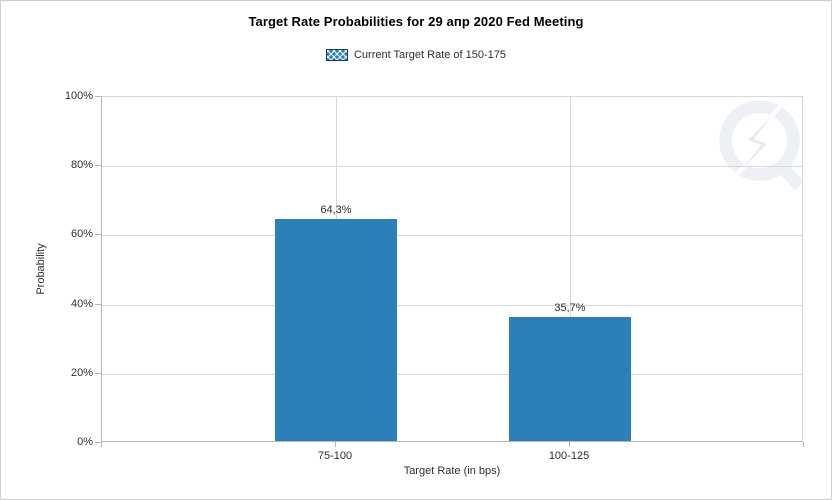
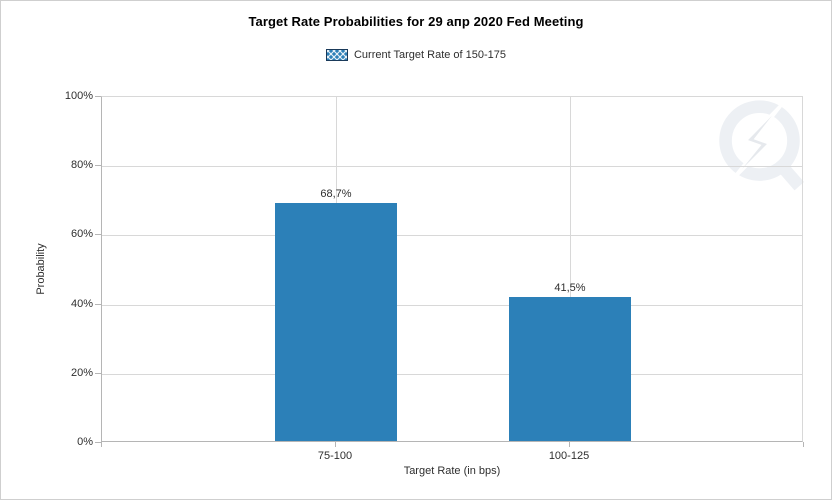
75-100: 64,3% -> 68,7%
100-125: 35,7% -> 41,5%
